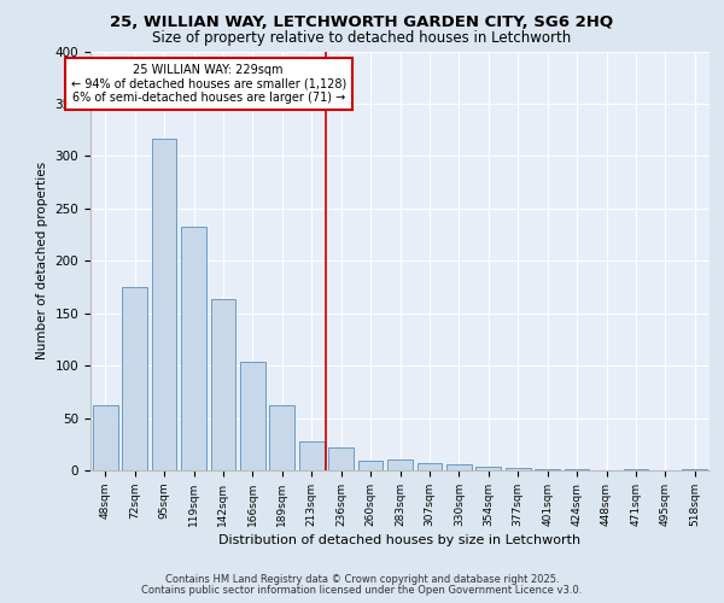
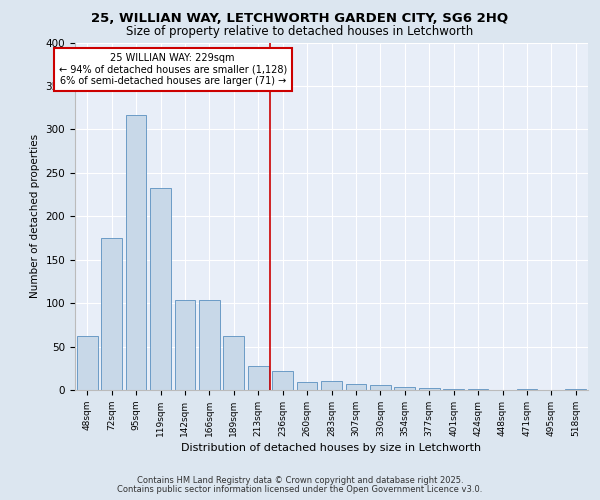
142sqm: 163 -> 104
